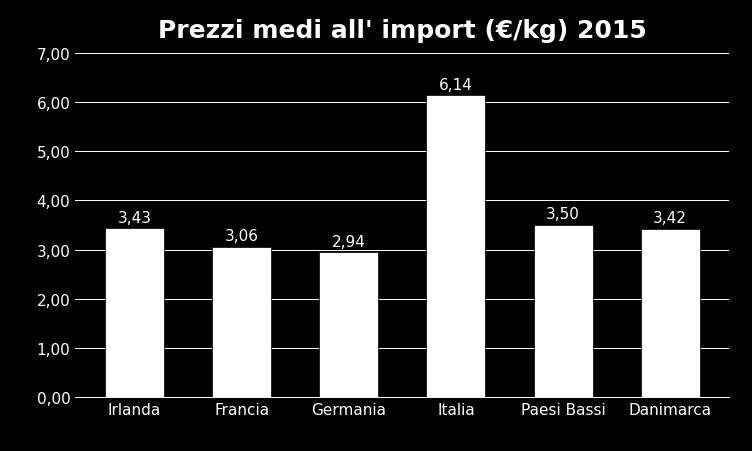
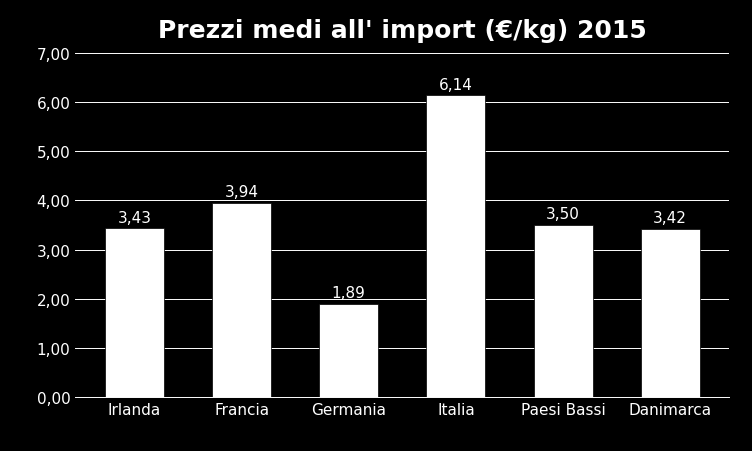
Francia: 3,06 -> 3,94
Germania: 2,94 -> 1,89
